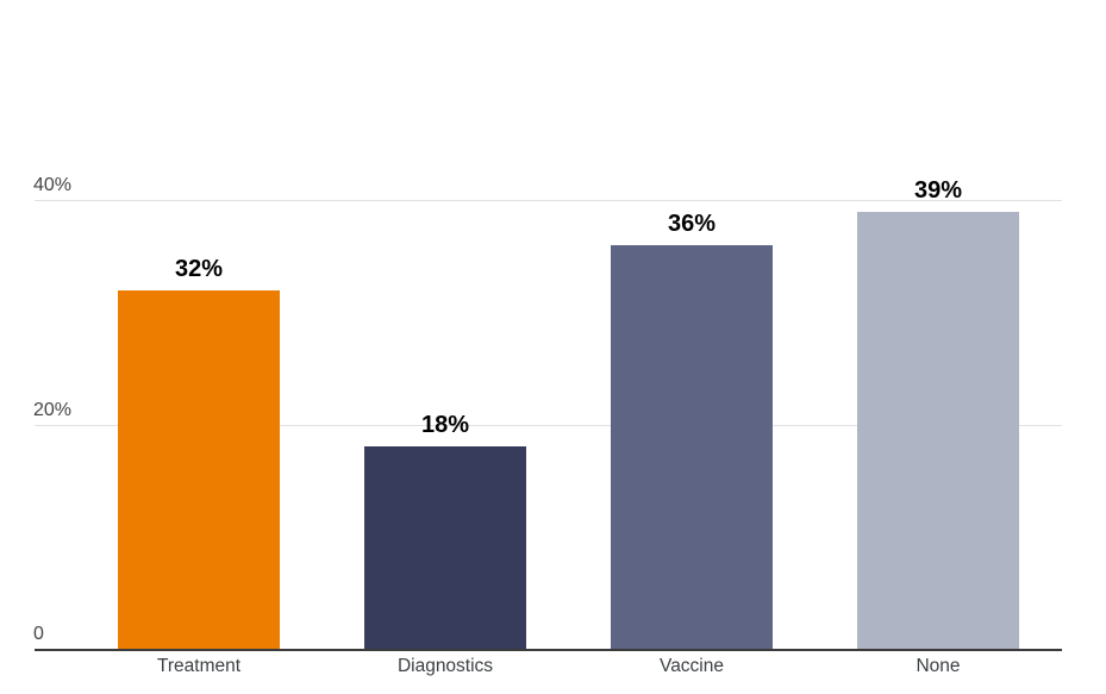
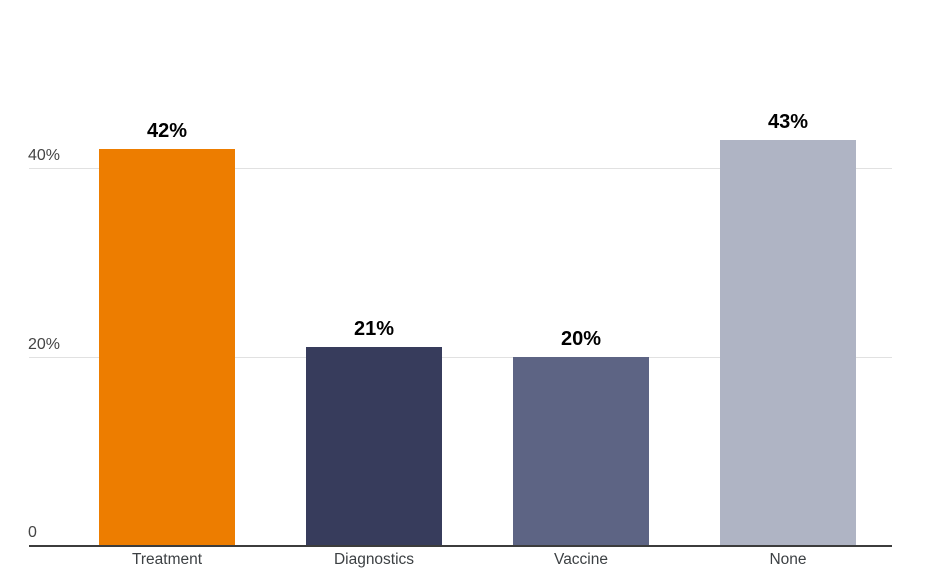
Treatment: 32% -> 42%
Diagnostics: 18% -> 21%
Vaccine: 36% -> 20%
None: 39% -> 43%
